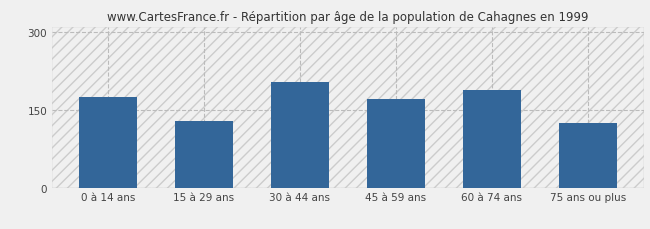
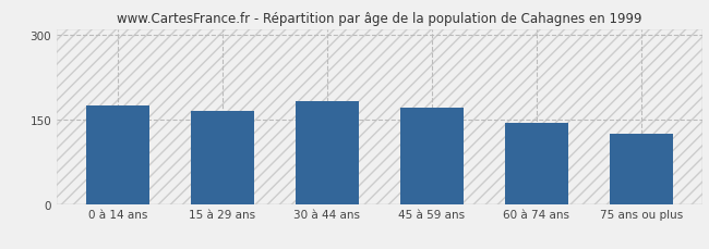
15 à 29 ans: 128 -> 165
30 à 44 ans: 204 -> 183
60 à 74 ans: 188 -> 144
